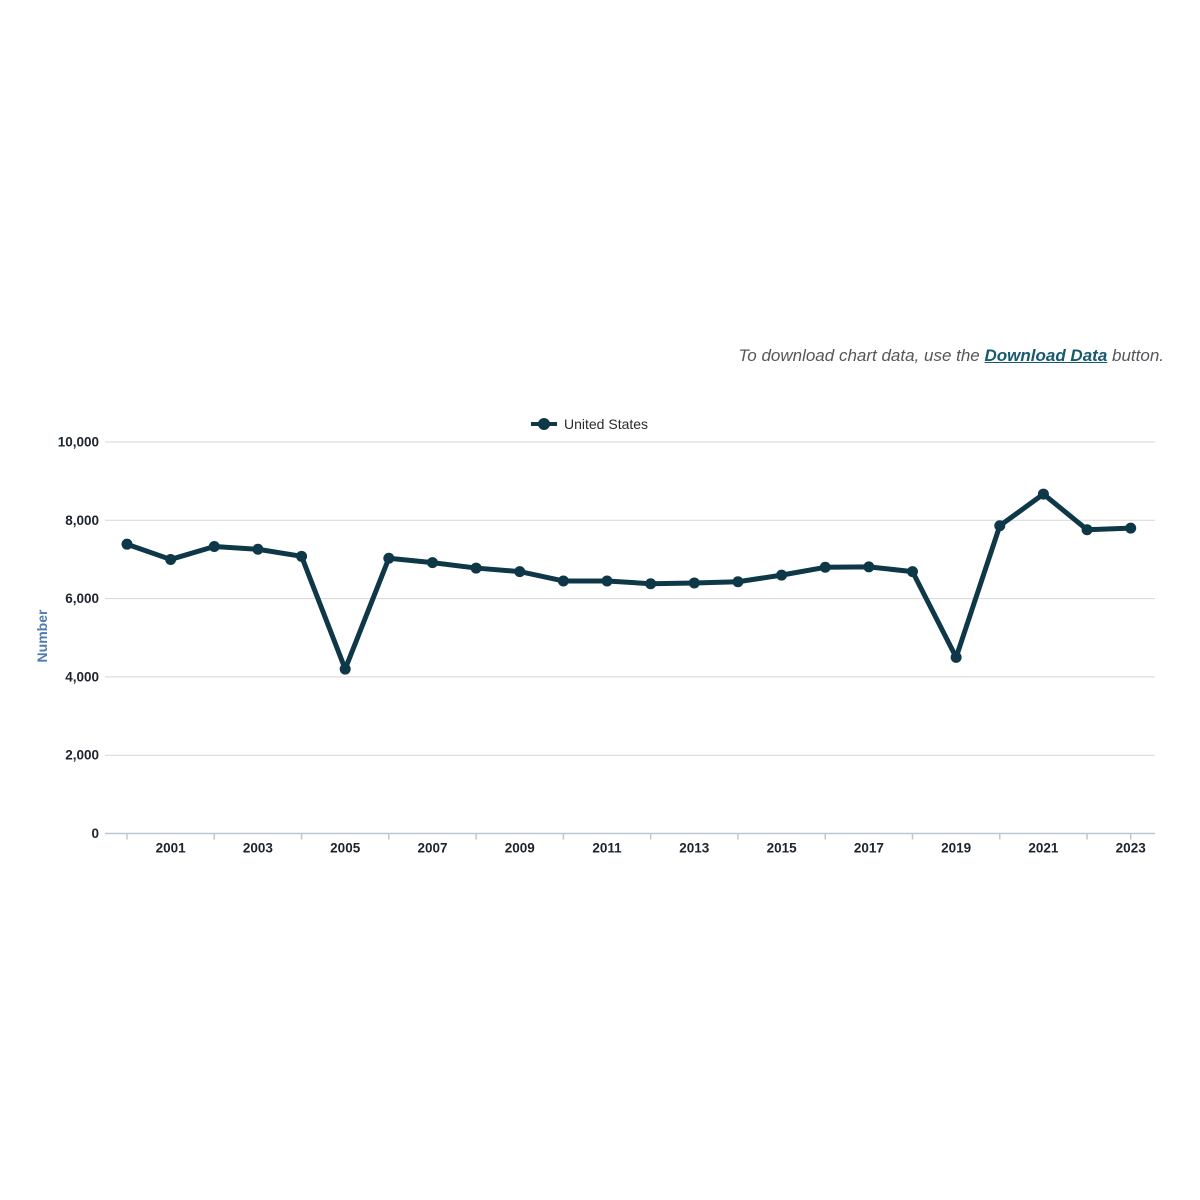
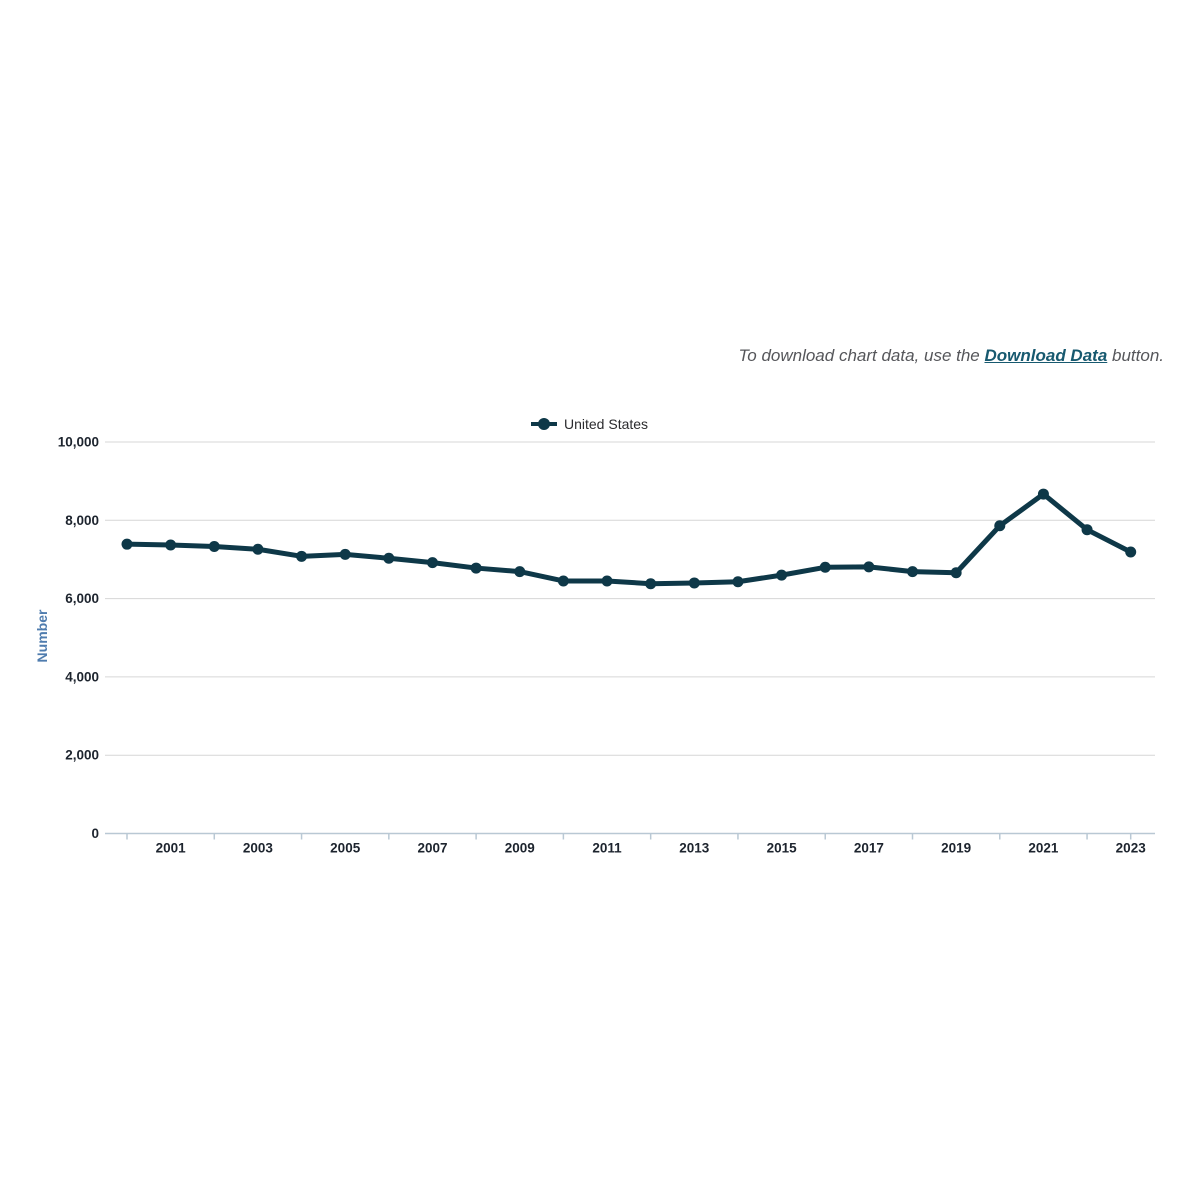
2001: 7000 -> 7400
2005: 4200 -> 7100
2019: 4500 -> 6700
2023: 7800 -> 7200
